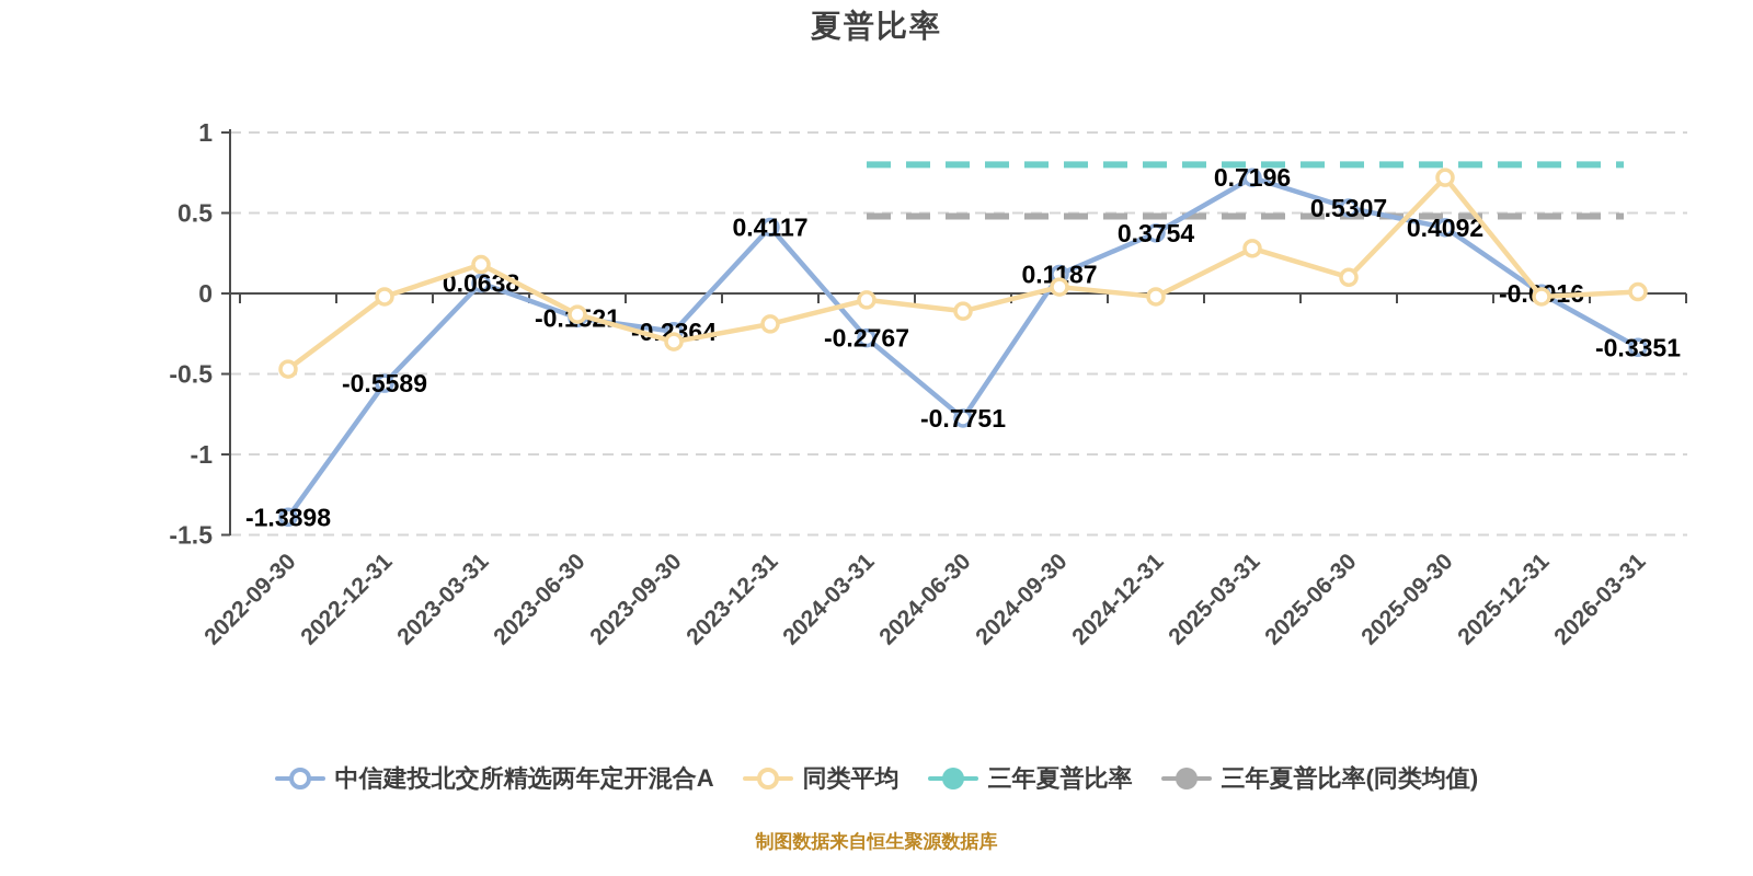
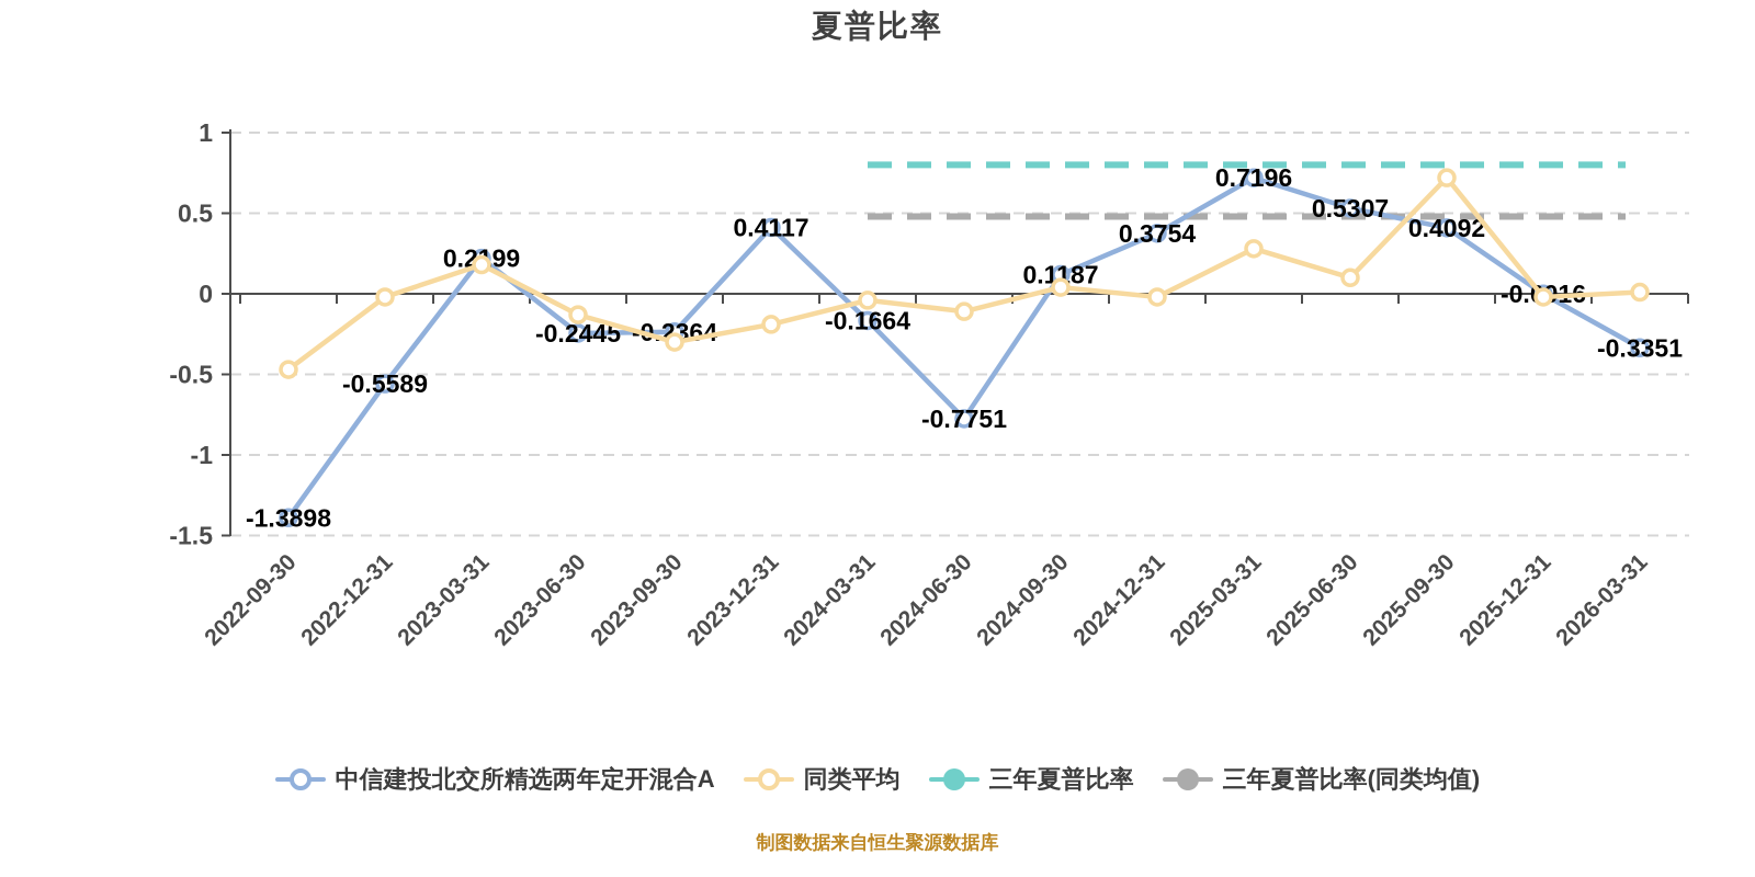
中信建投北交所精选两年定开混合A/2023-03-31: 0.0638 -> 0.2199
中信建投北交所精选两年定开混合A/2023-06-30: -0.1521 -> -0.2445
中信建投北交所精选两年定开混合A/2024-03-31: -0.2767 -> -0.1664
